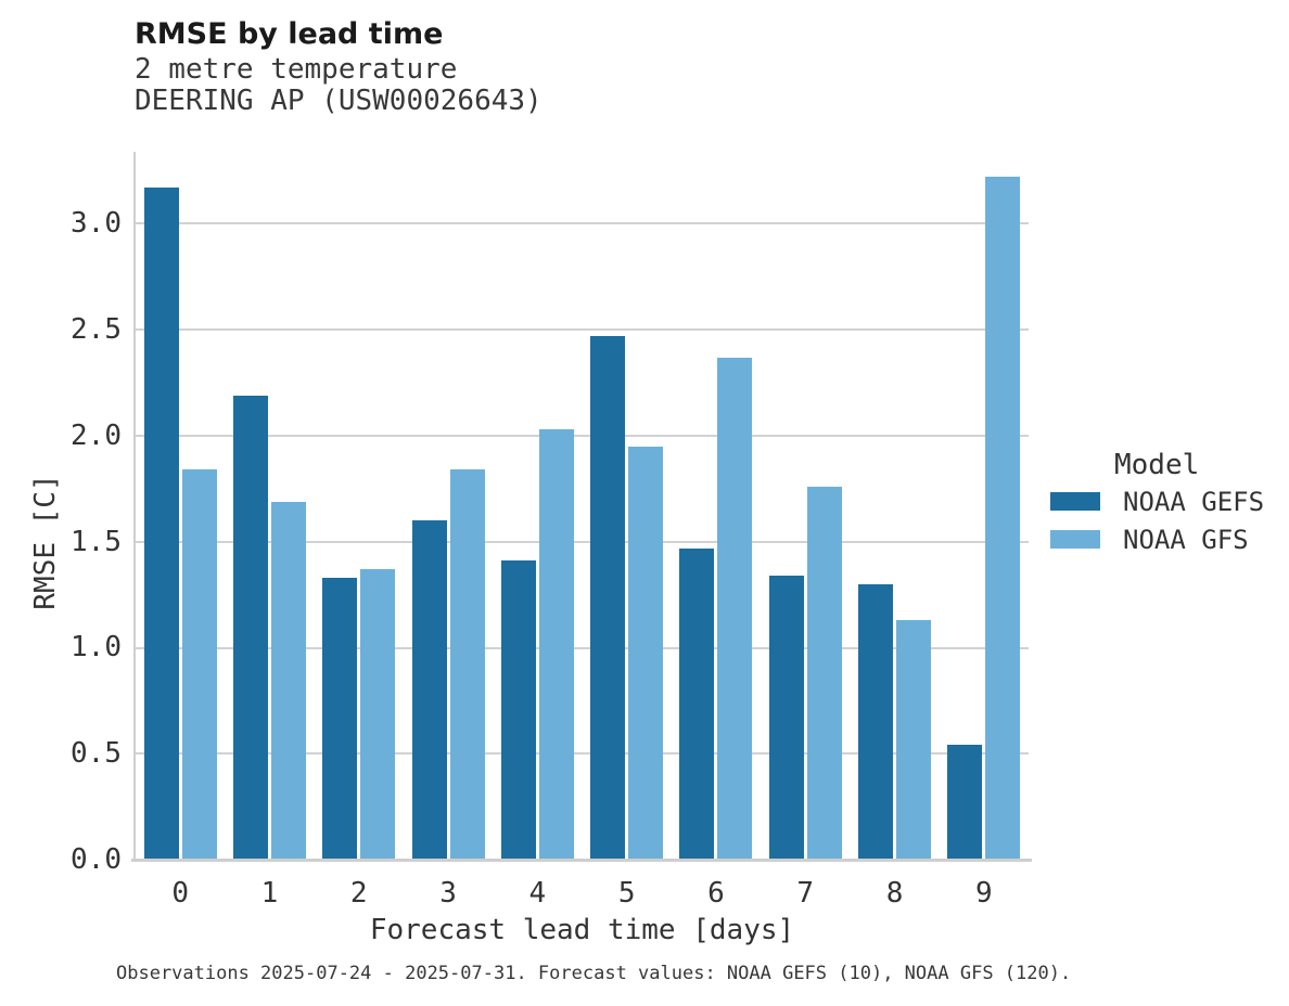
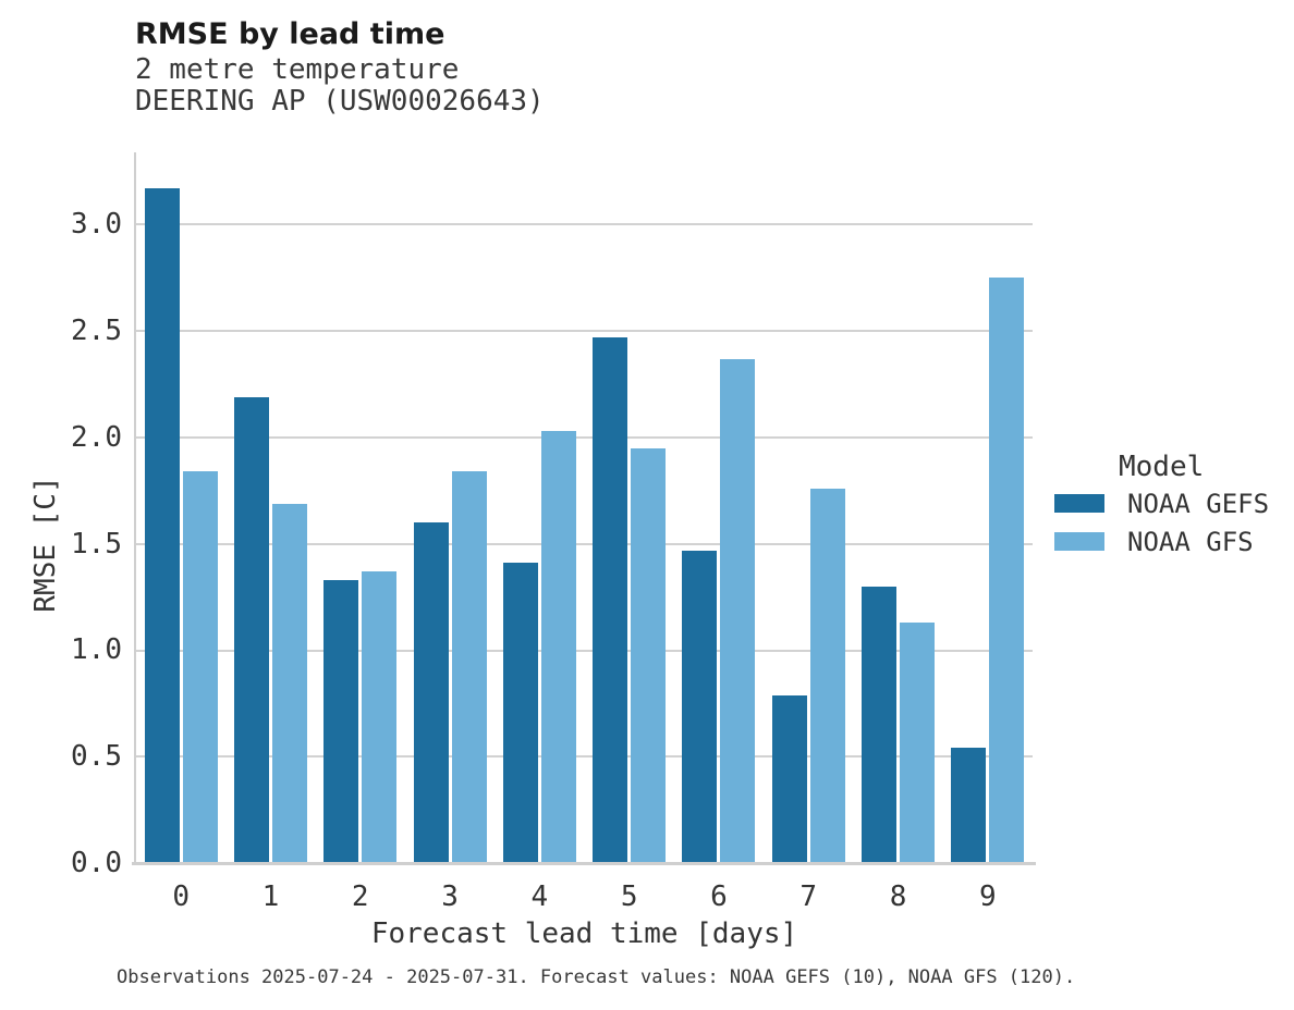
NOAA GEFS/7: 1.34 -> 0.79
NOAA GFS/9: 3.22 -> 2.75
